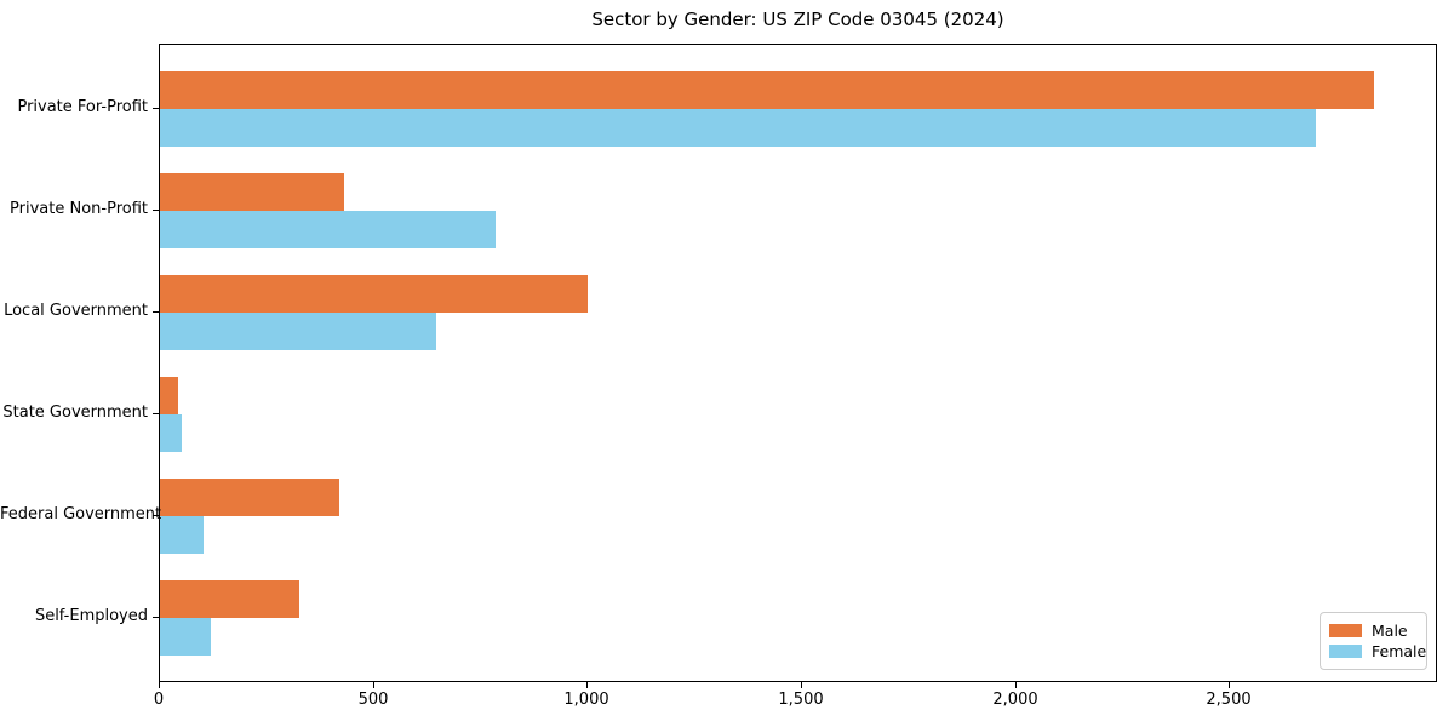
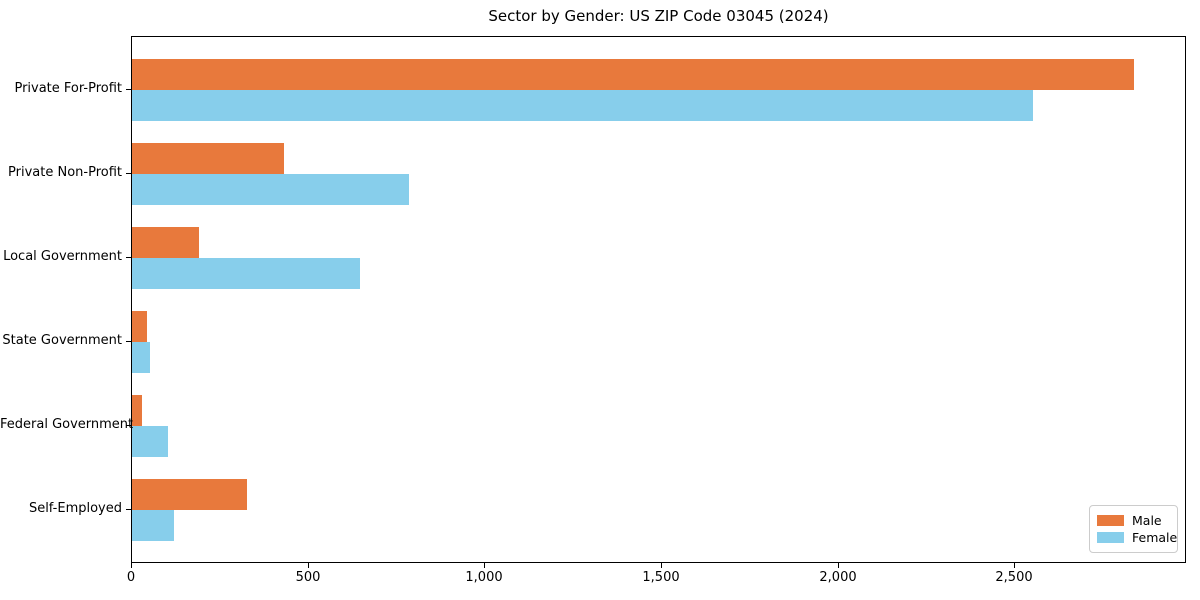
Female/Private For-Profit: 2700 -> 2550
Male/Local Government: 1000 -> 190
Male/Federal Government: 420 -> 30
